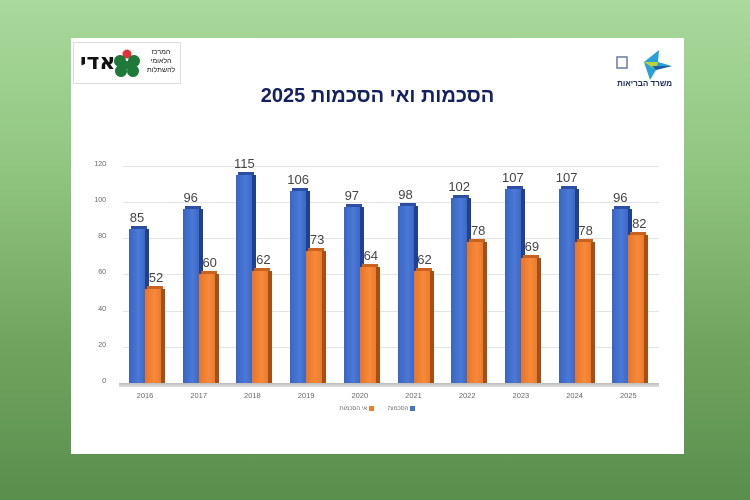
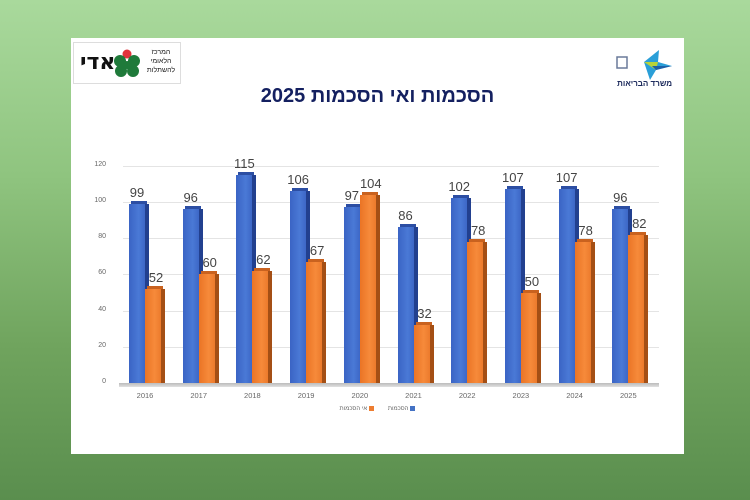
הסכמות/2016: 85 -> 99
אי הסכמות/2019: 73 -> 67
אי הסכמות/2020: 64 -> 104
הסכמות/2021: 98 -> 86
אי הסכמות/2021: 62 -> 32
אי הסכמות/2023: 69 -> 50
